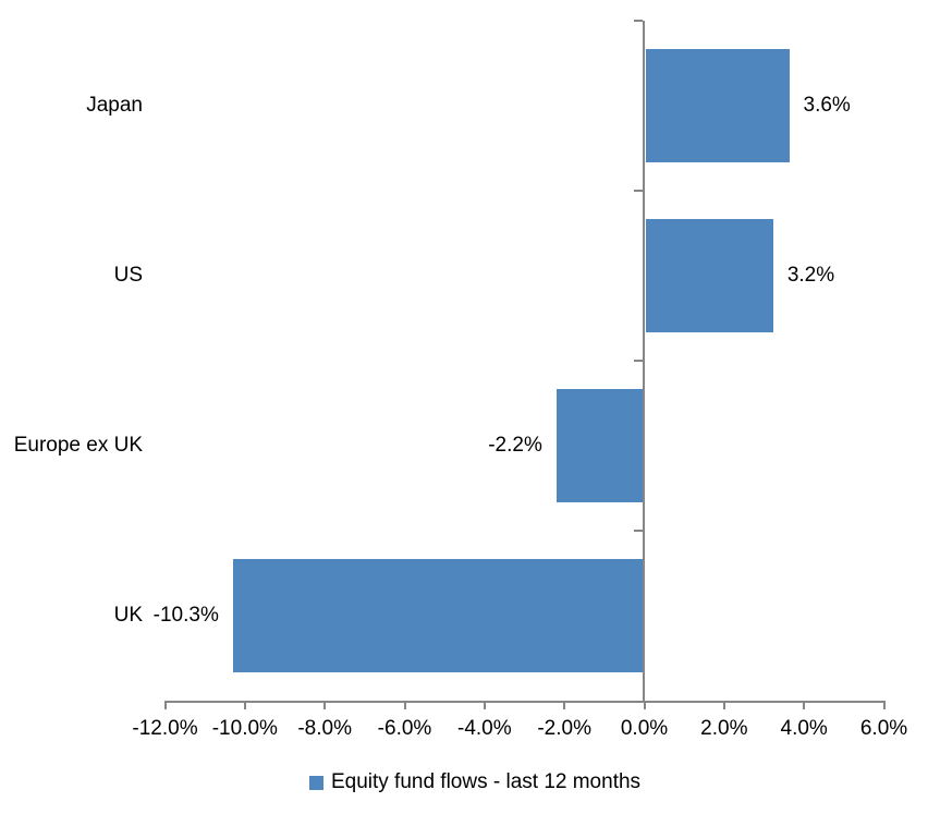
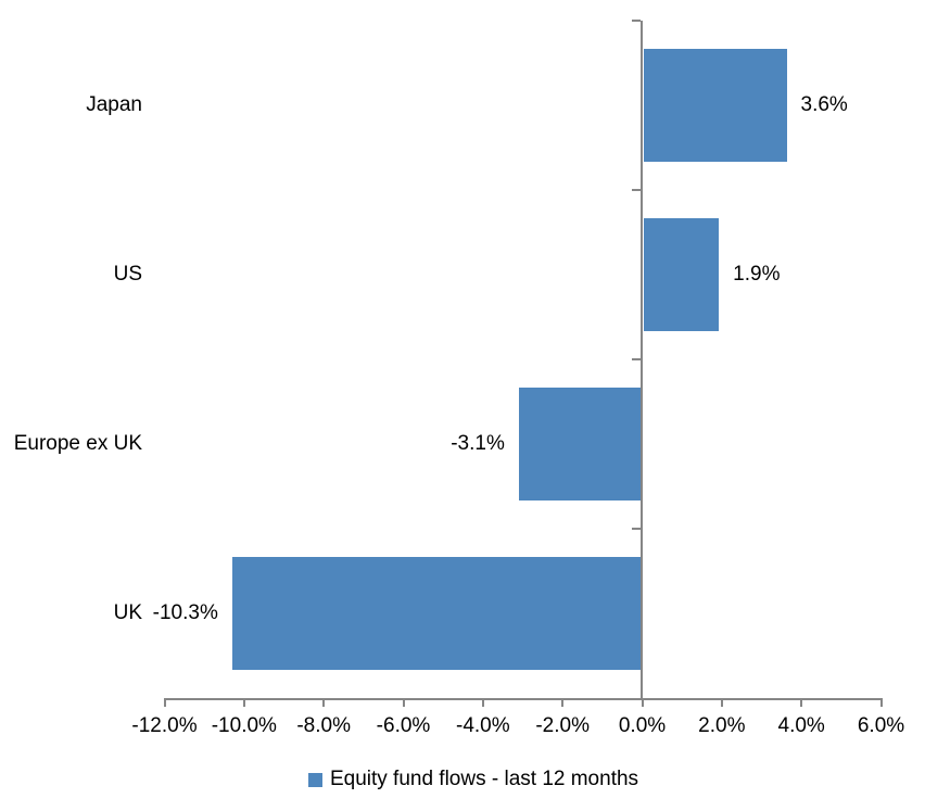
US: 3.2% -> 1.9%
Europe ex UK: -2.2% -> -3.1%
